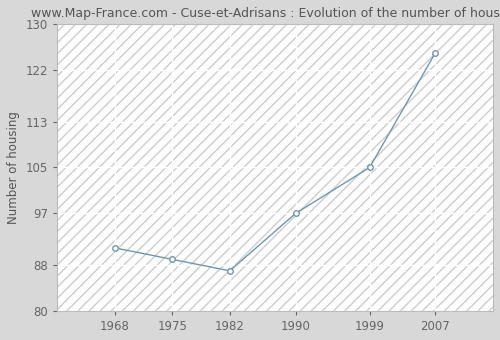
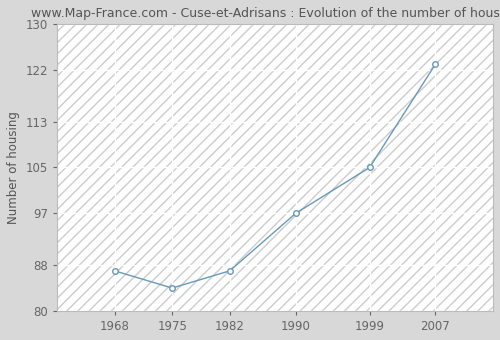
1968: 91 -> 87
1975: 89 -> 84
2007: 125 -> 123
